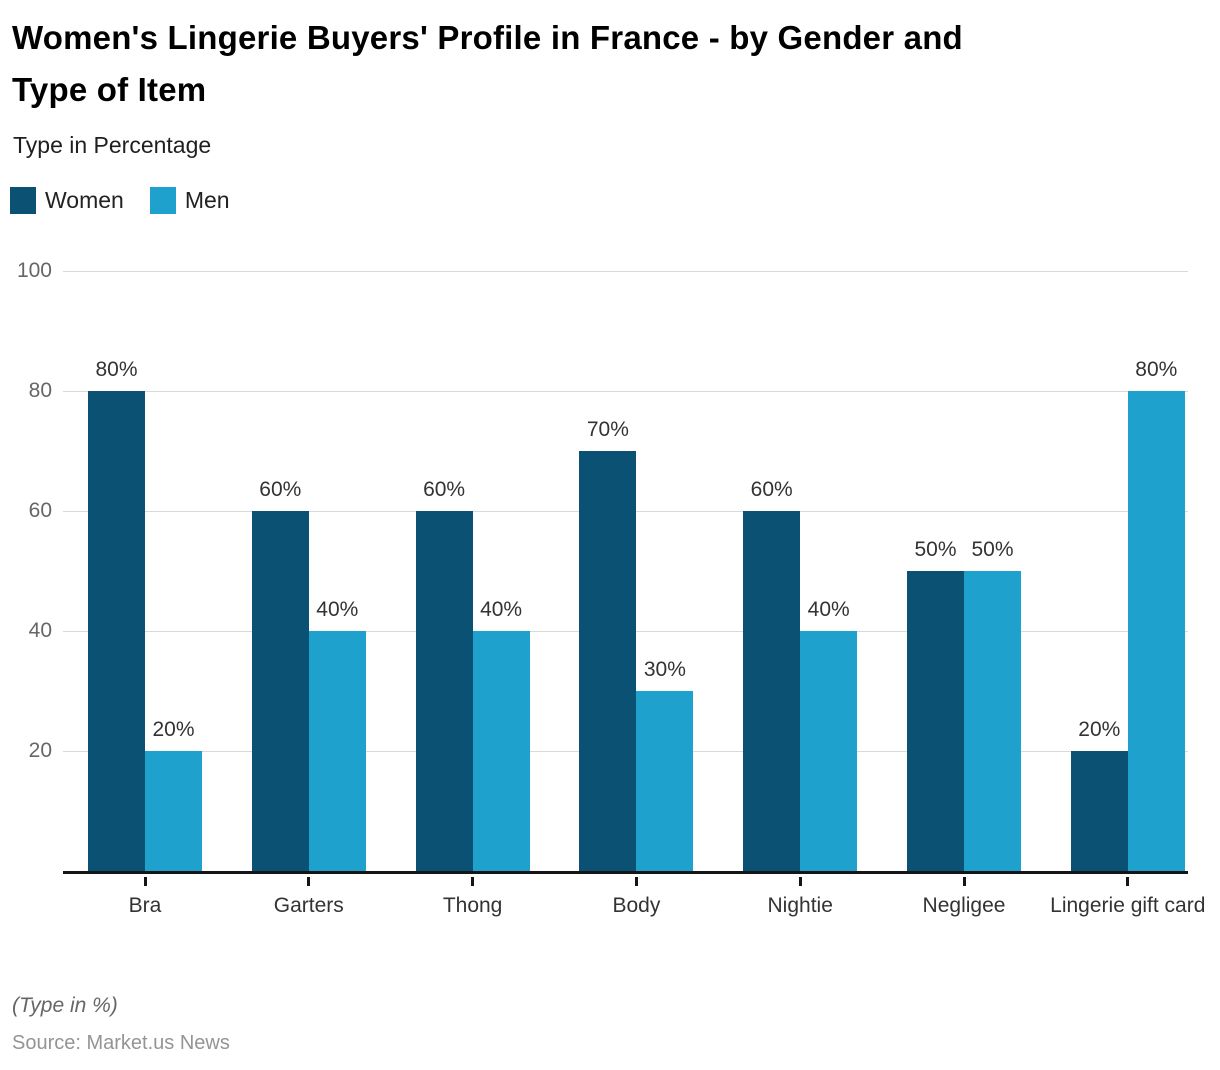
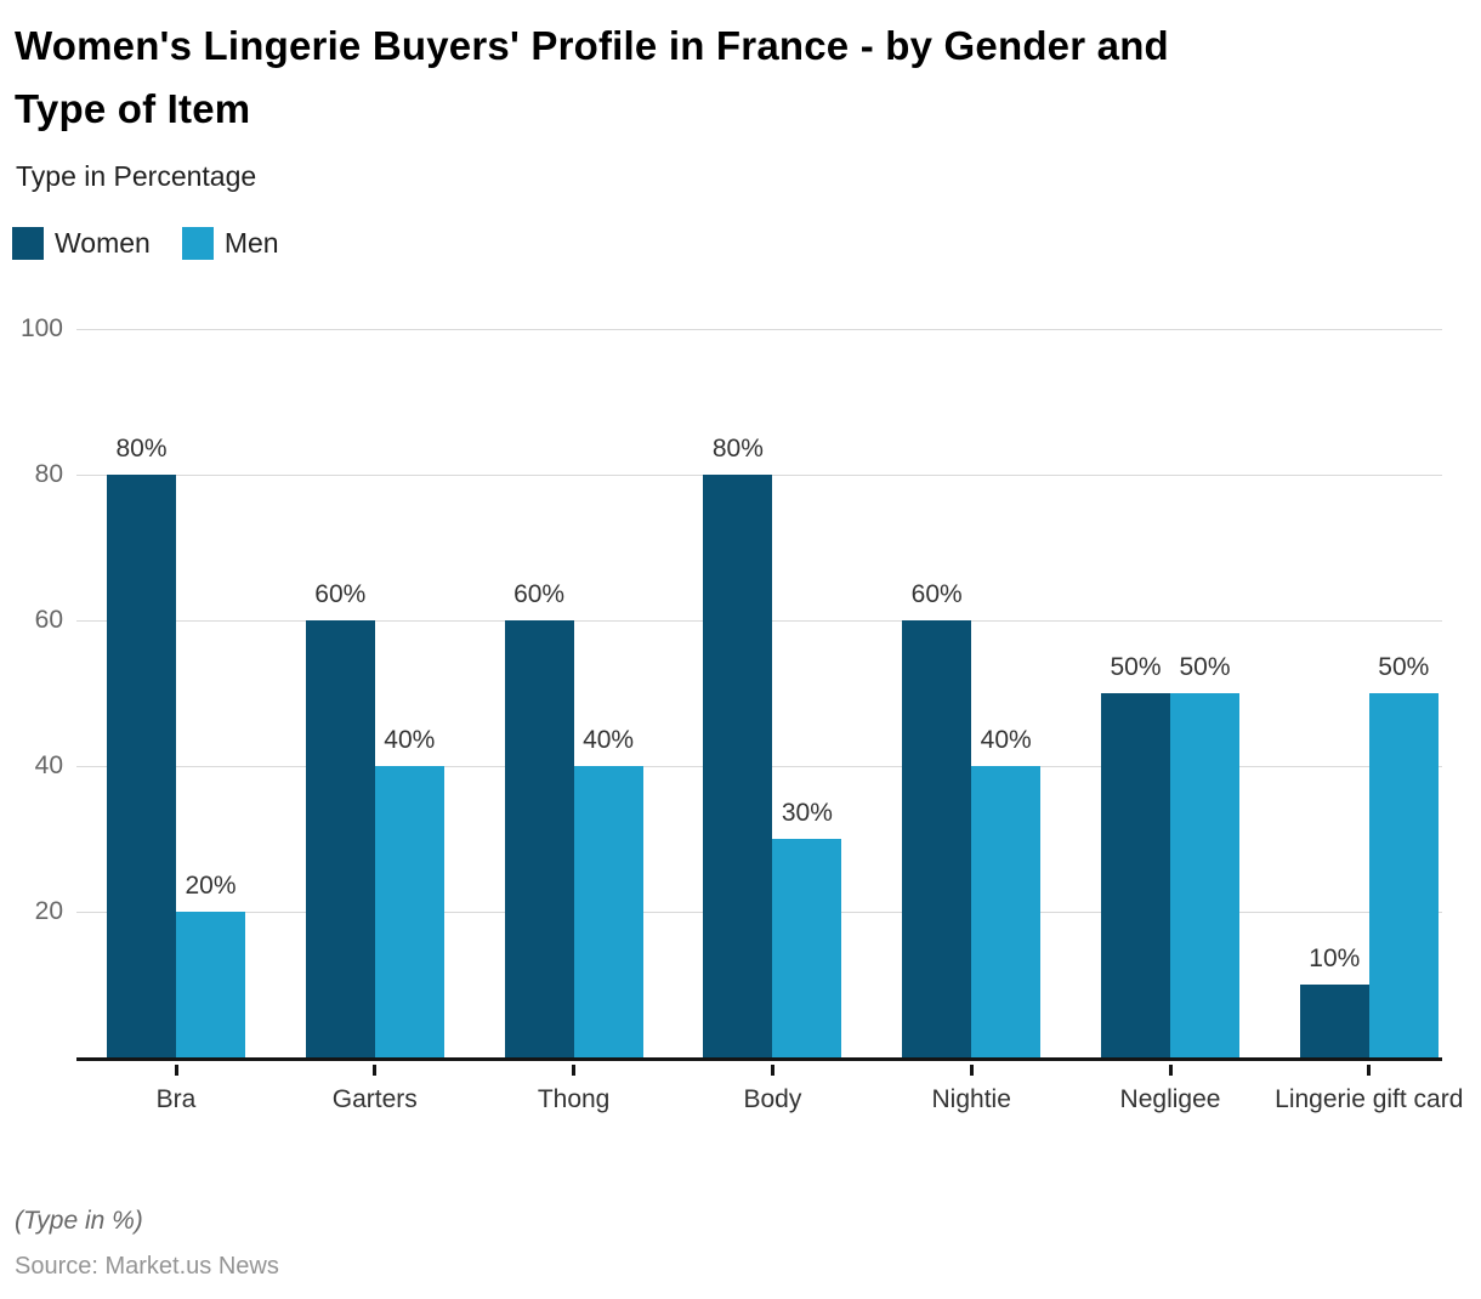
Women/Body: 70% -> 80%
Women/Lingerie gift card: 20% -> 10%
Men/Lingerie gift card: 80% -> 50%
